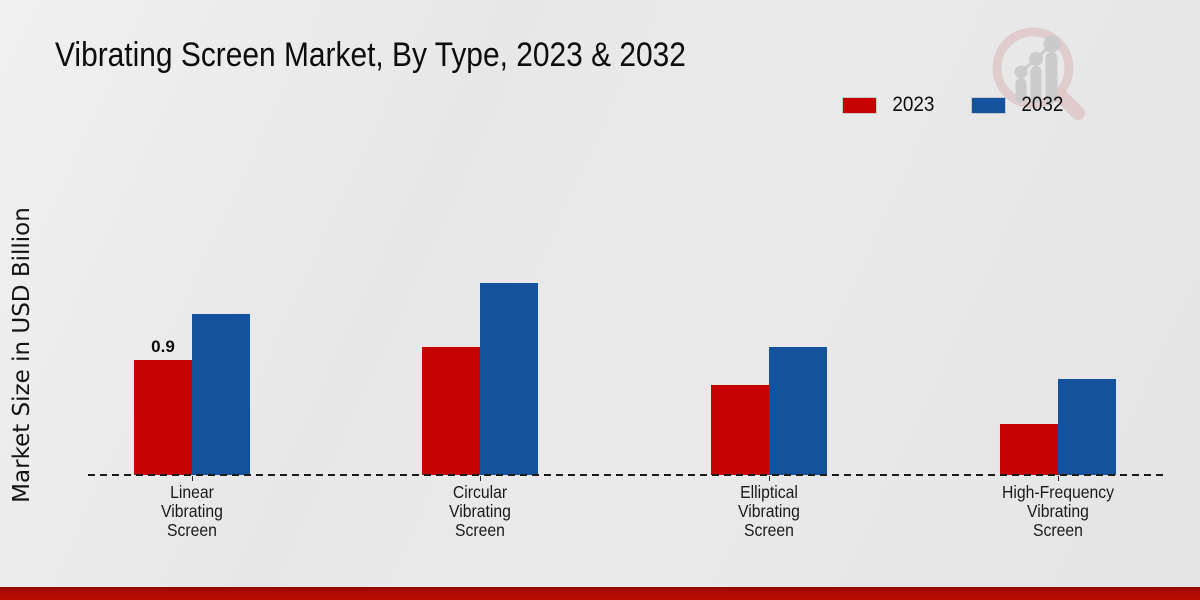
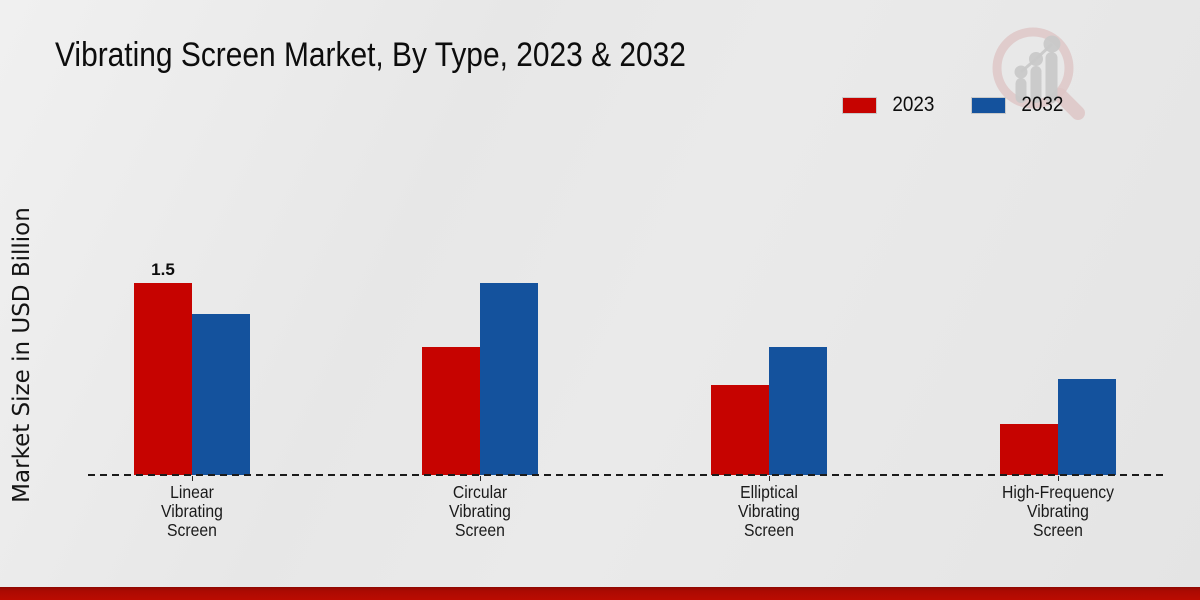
2023/Linear Vibrating Screen: 0.9 -> 1.5
